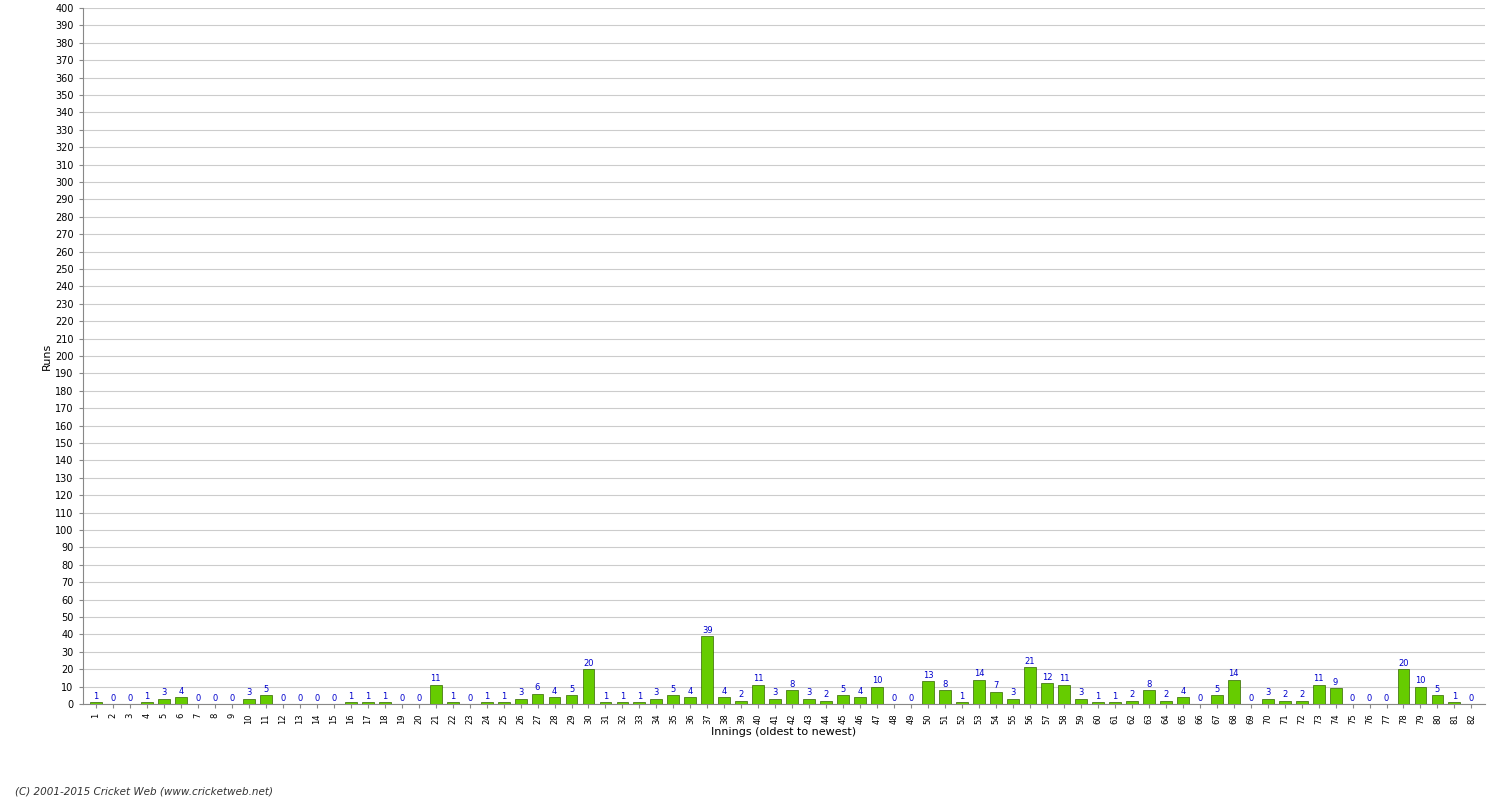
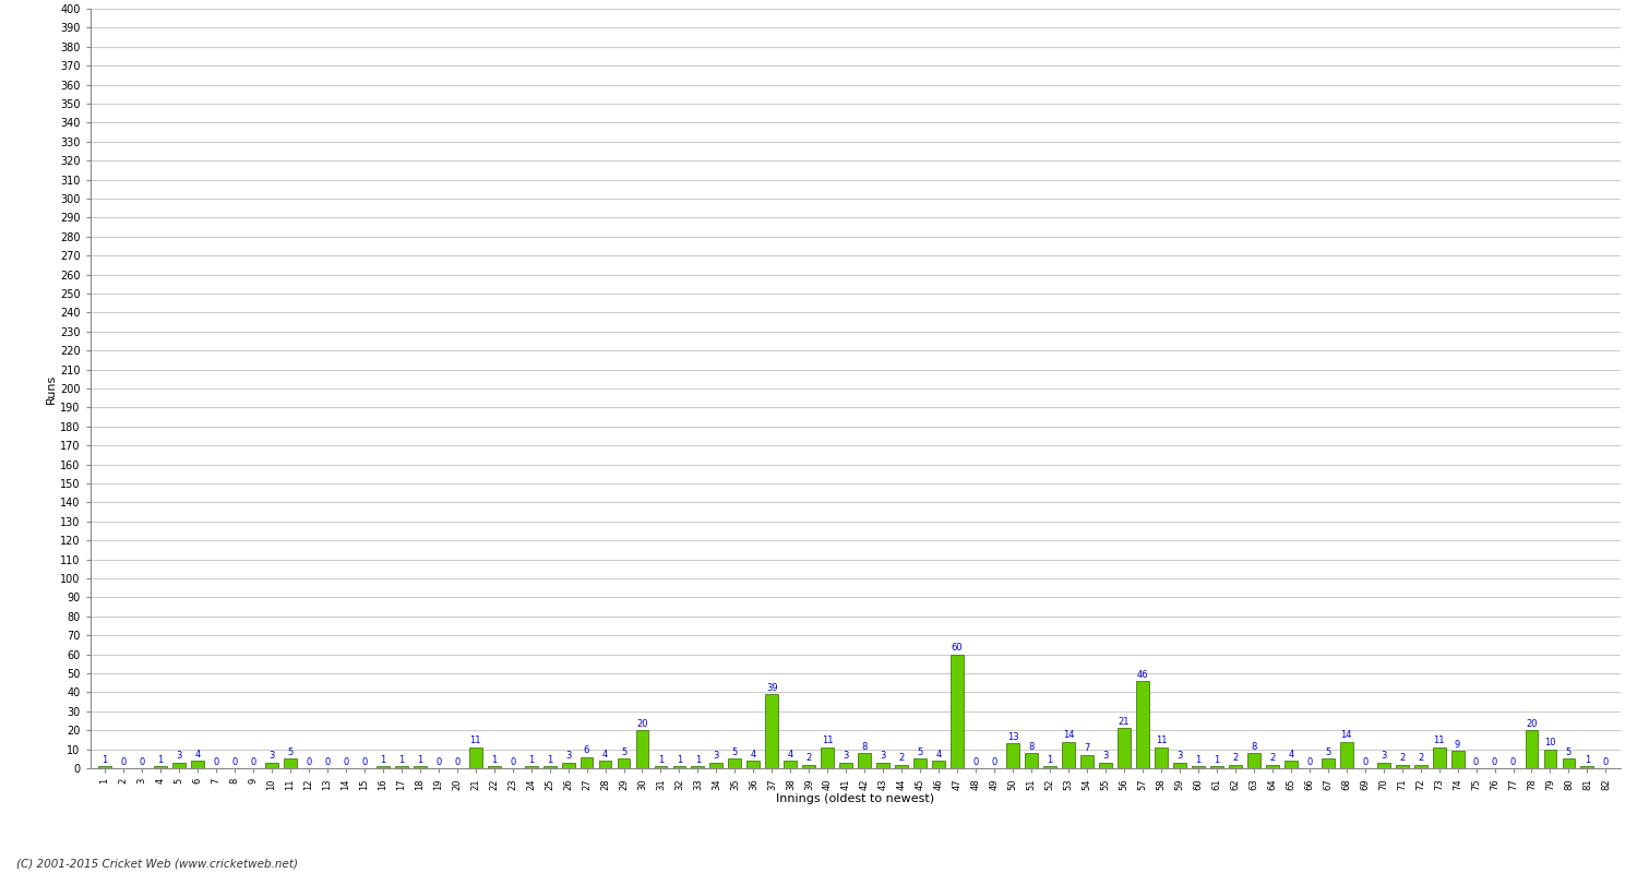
47: 10 -> 60
57: 12 -> 46
